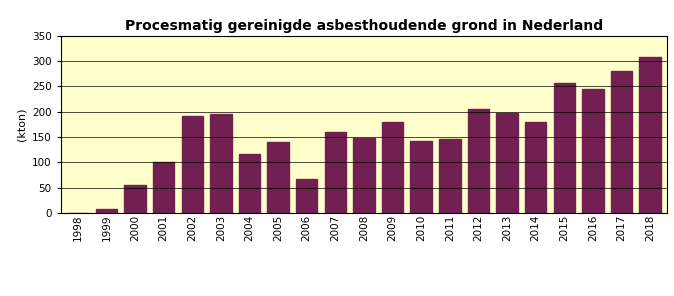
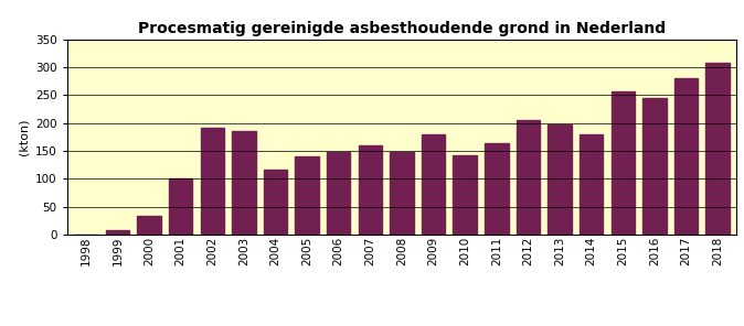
2000: 56 -> 33
2003: 196 -> 185
2006: 68 -> 148
2011: 146 -> 163
